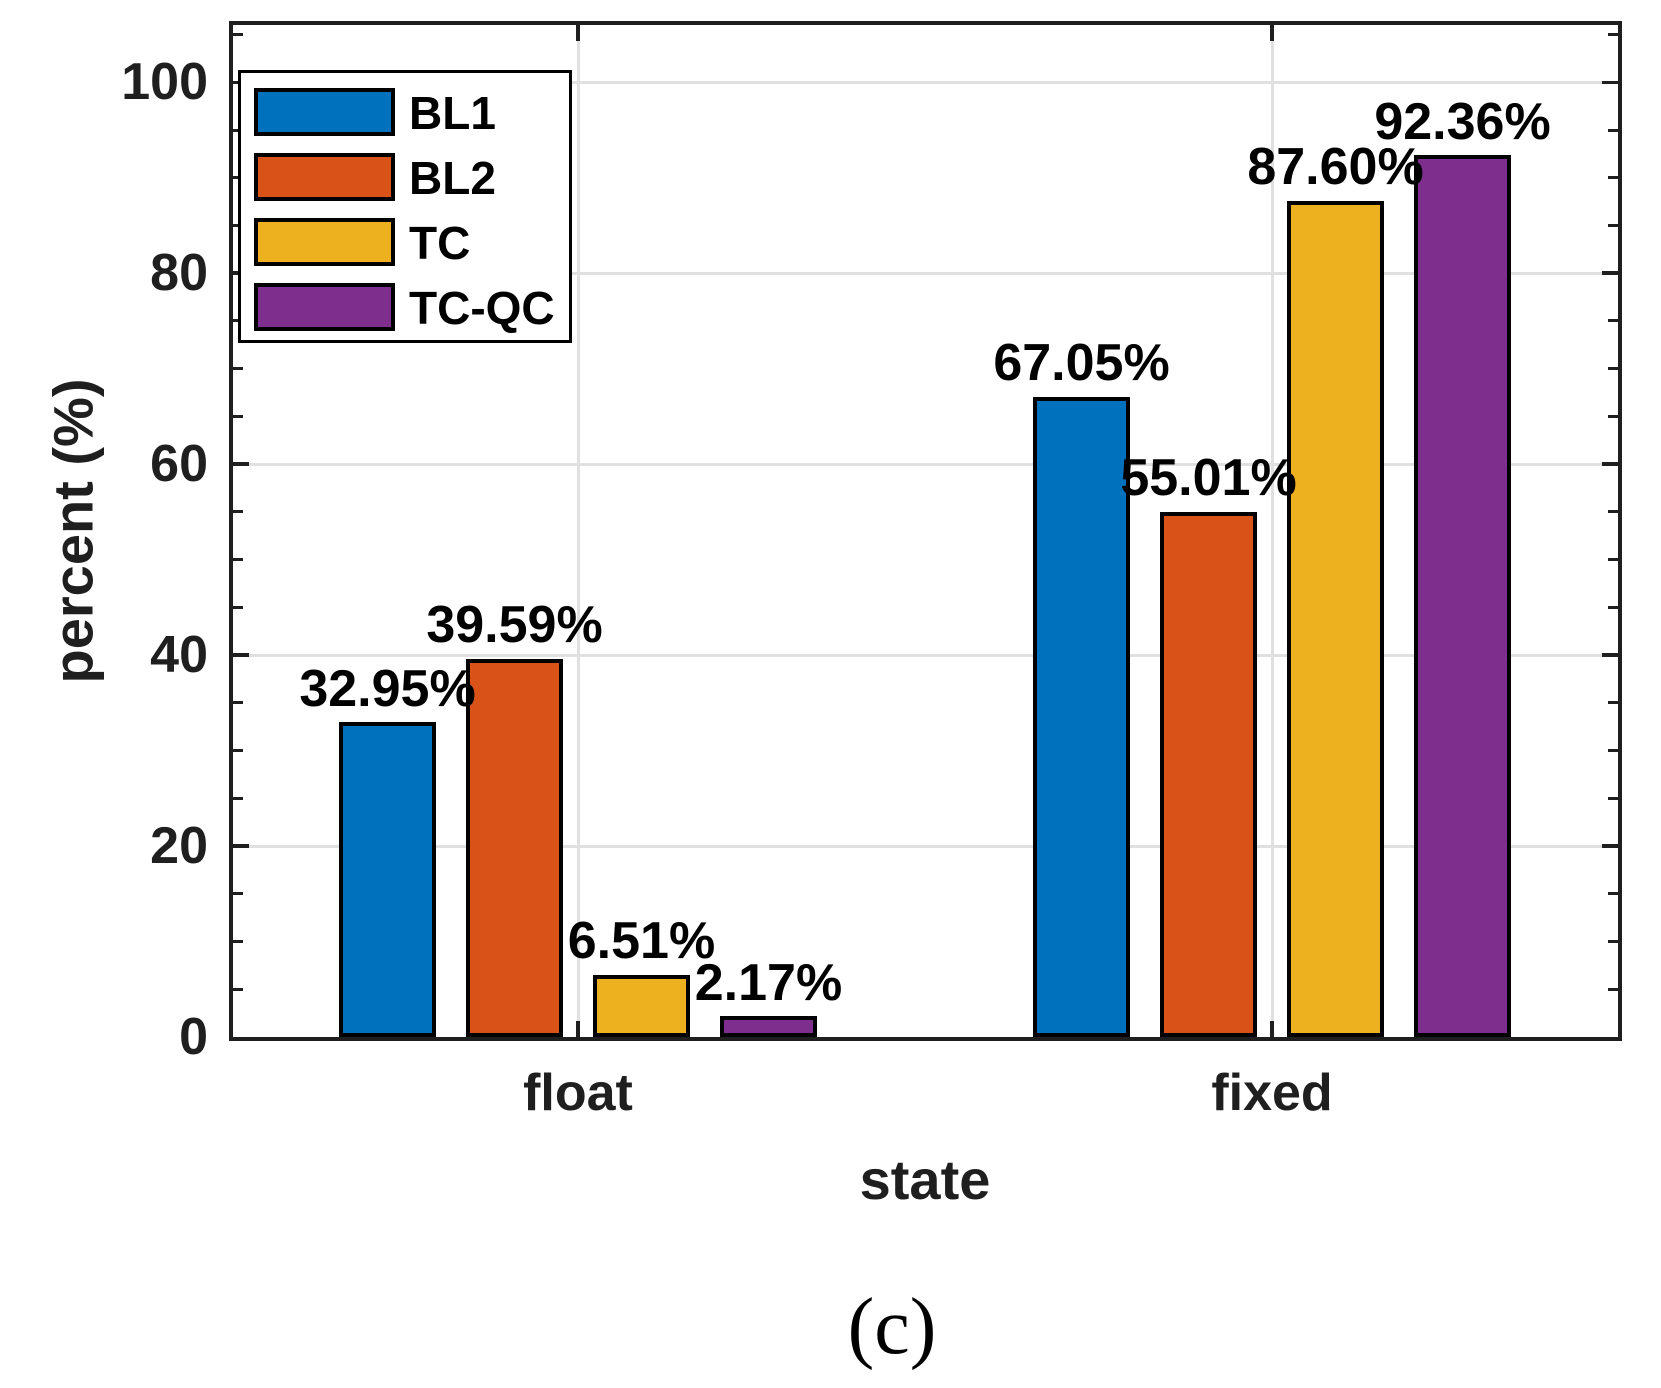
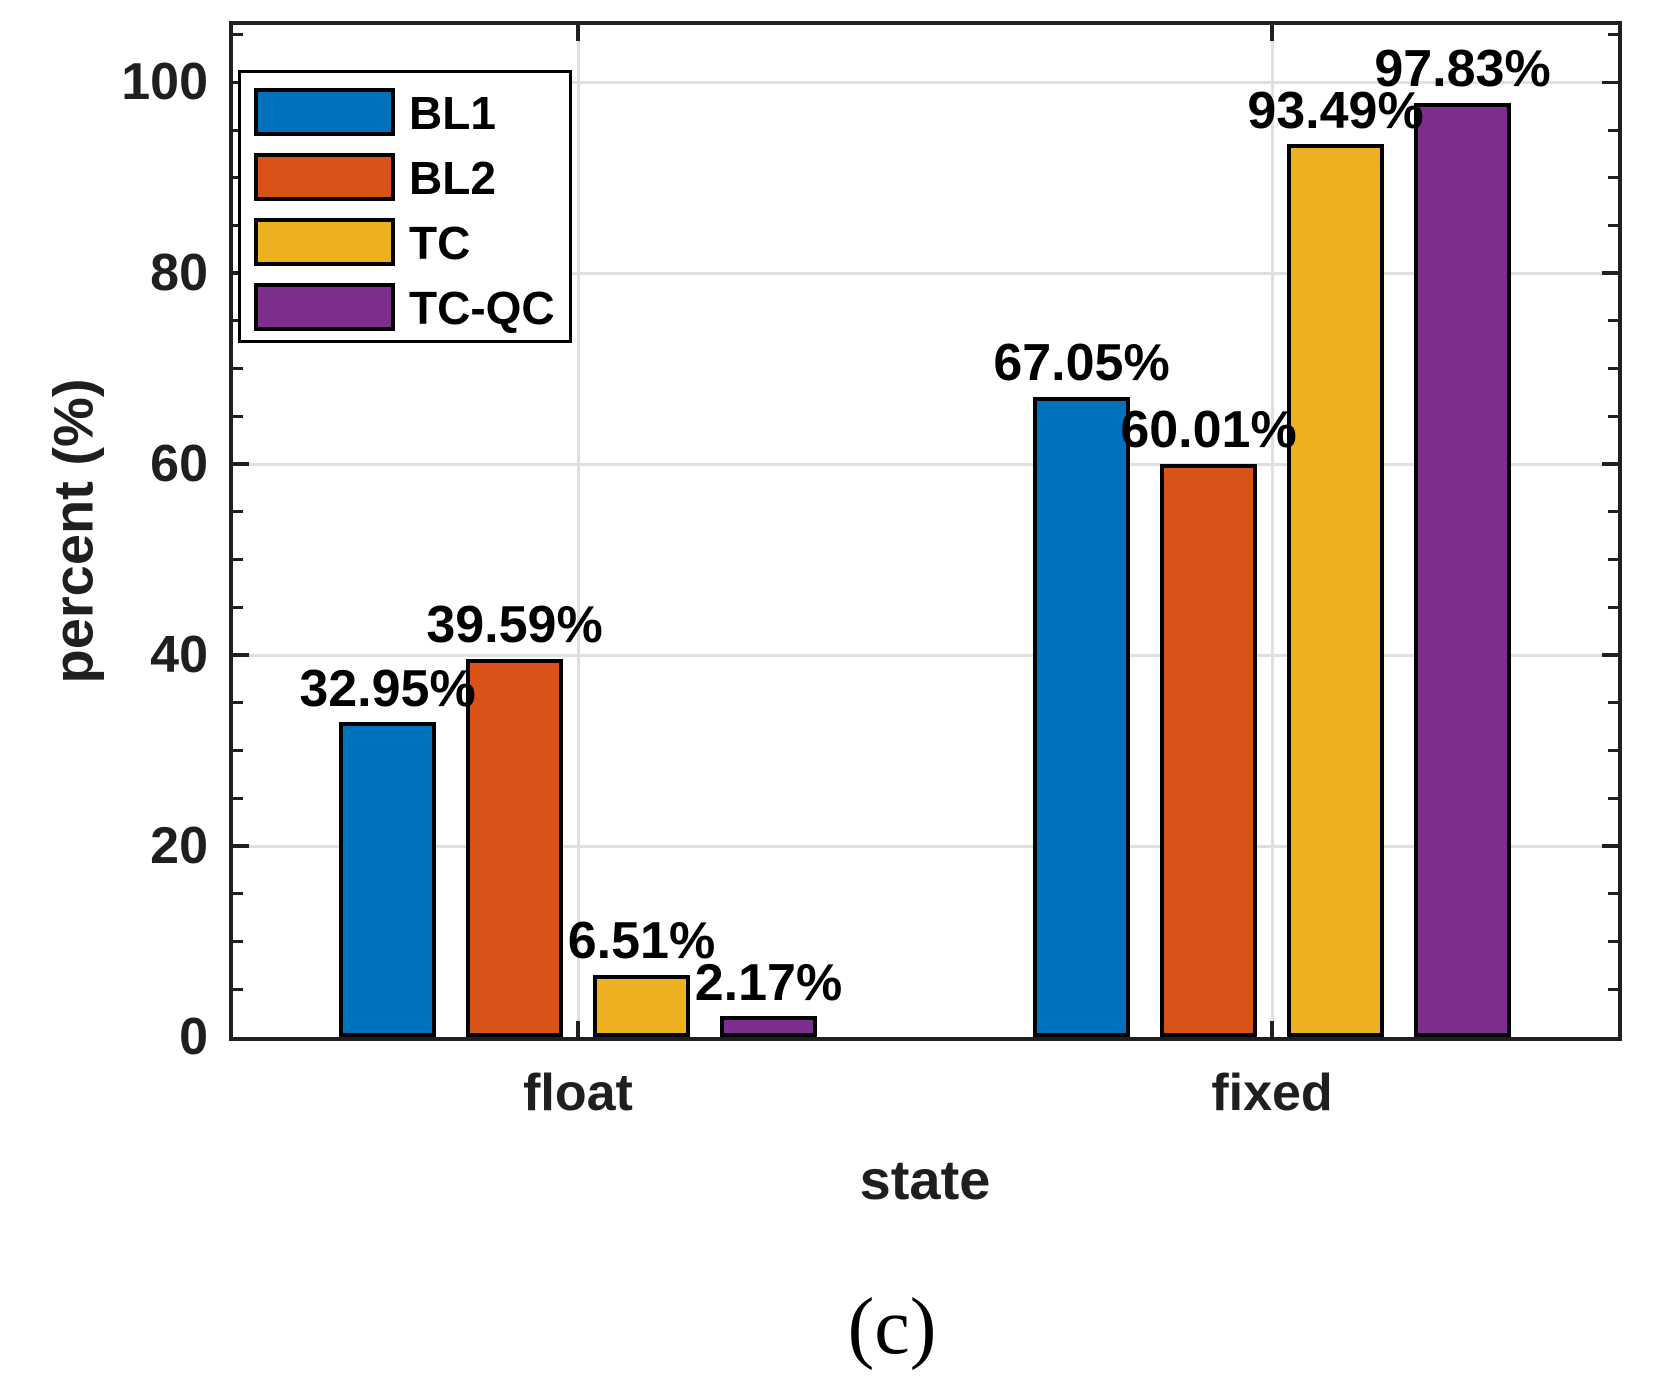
BL2/fixed: 55.01% -> 60.01%
TC/fixed: 87.60% -> 93.49%
TC-QC/fixed: 92.36% -> 97.83%
